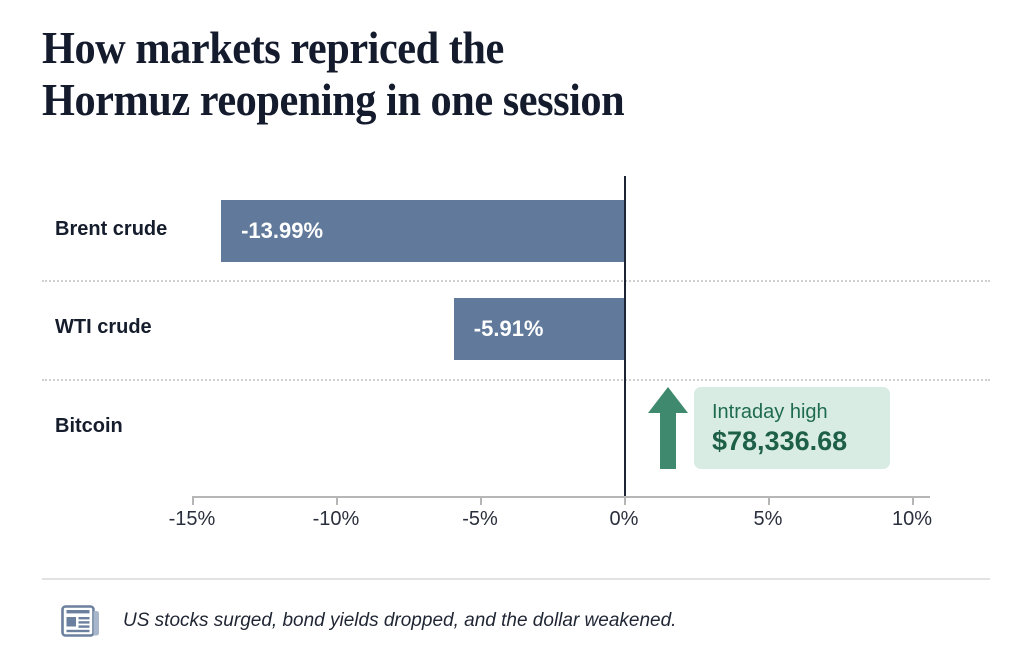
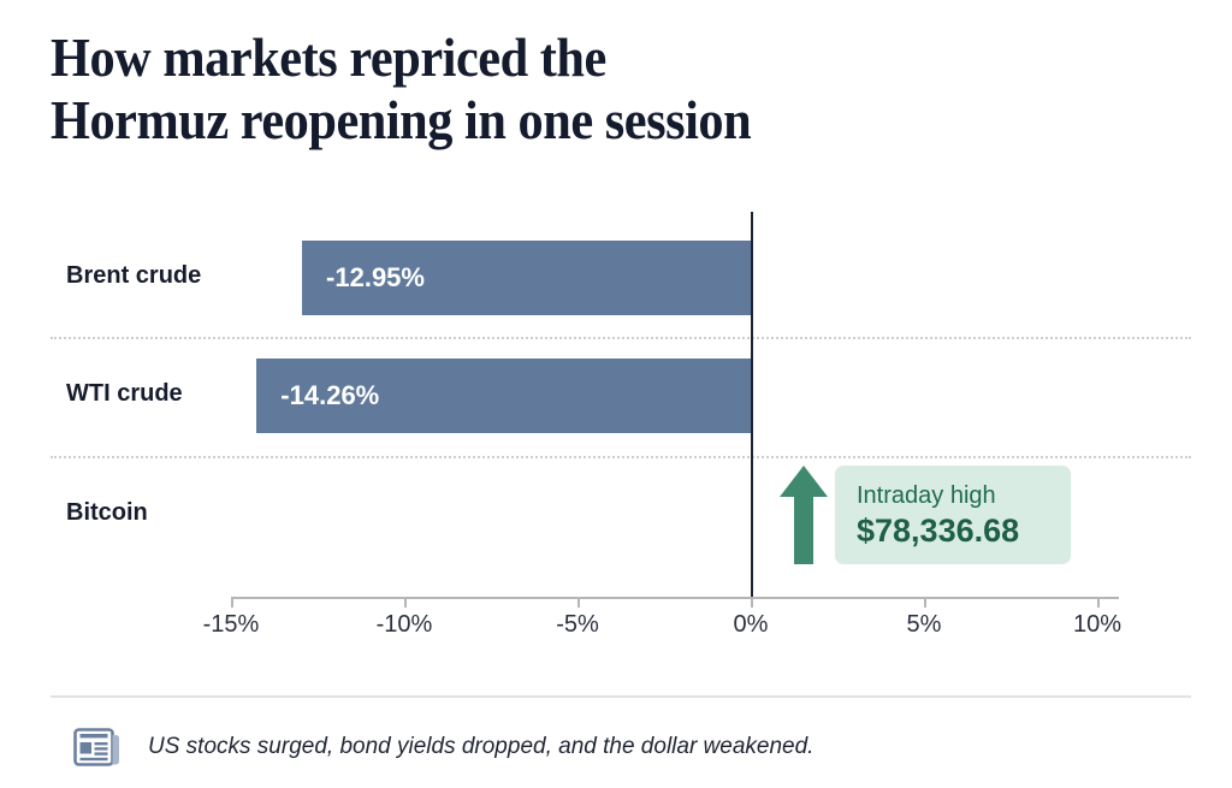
Brent crude: -13.99% -> -12.95%
WTI crude: -5.91% -> -14.26%
